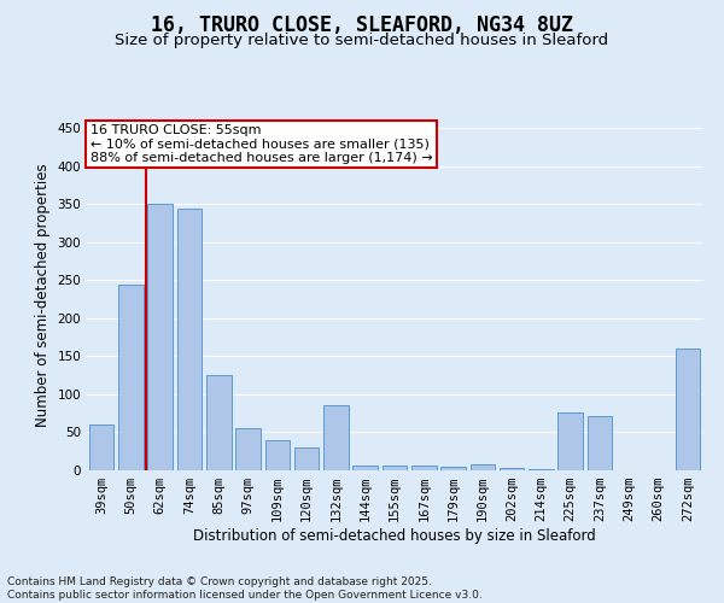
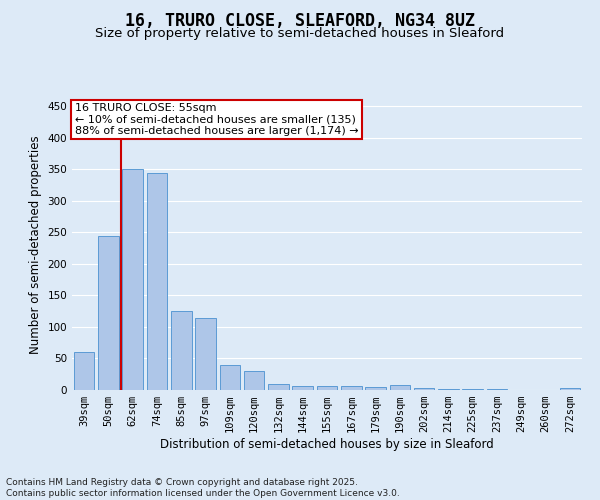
97sqm: 56 -> 115
132sqm: 86 -> 9
225sqm: 76 -> 1
237sqm: 72 -> 1
272sqm: 160 -> 3
